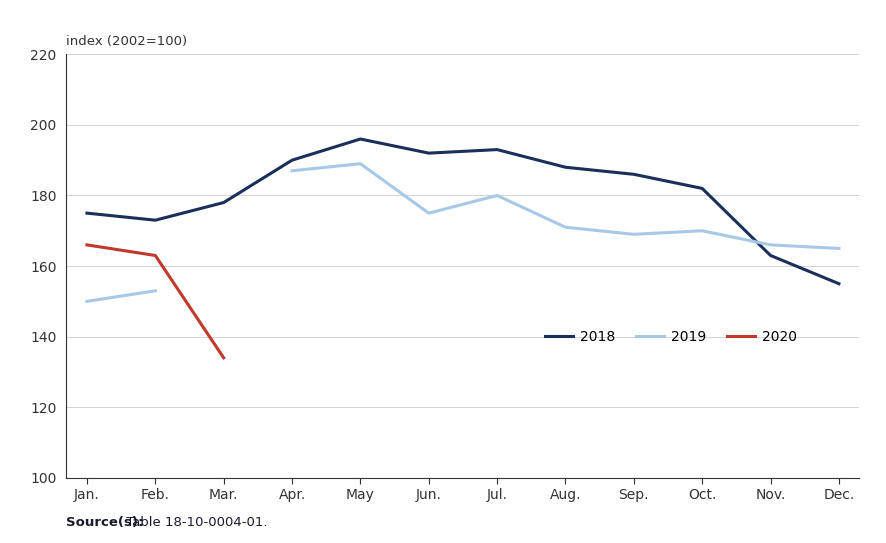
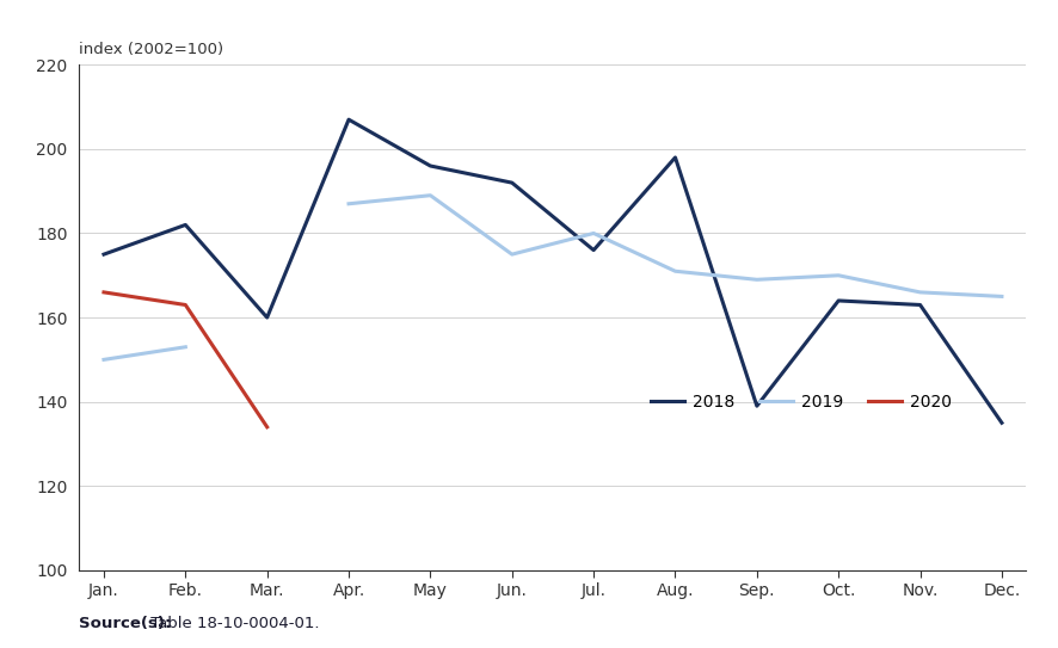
2018/Feb.: 173 -> 182
2018/Mar.: 178 -> 160
2018/Apr.: 190 -> 207
2018/Jul.: 193 -> 176
2018/Aug.: 188 -> 198
2018/Sep.: 186 -> 139
2018/Oct.: 182 -> 164
2018/Dec.: 155 -> 135
